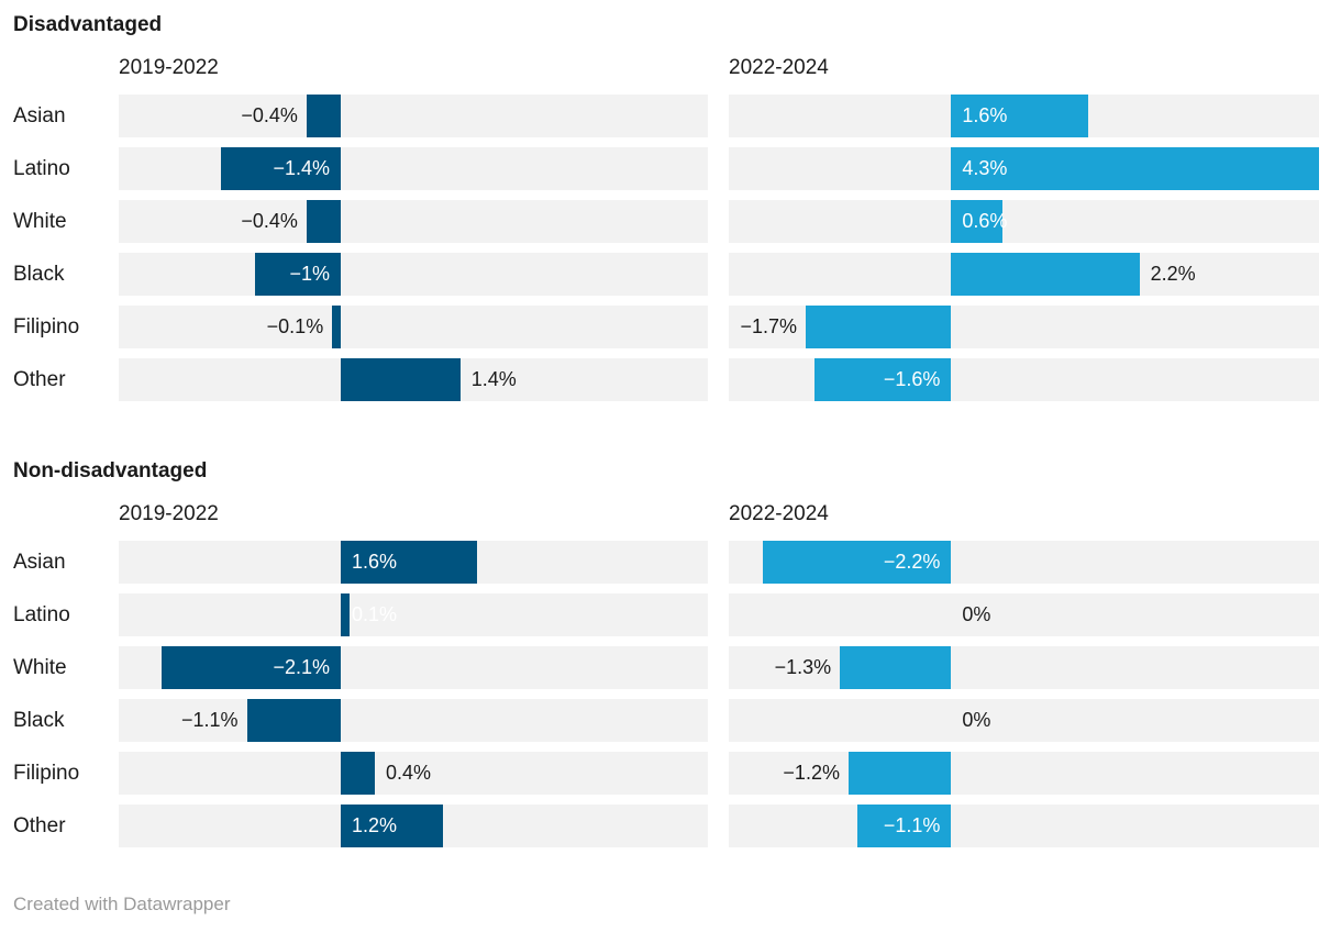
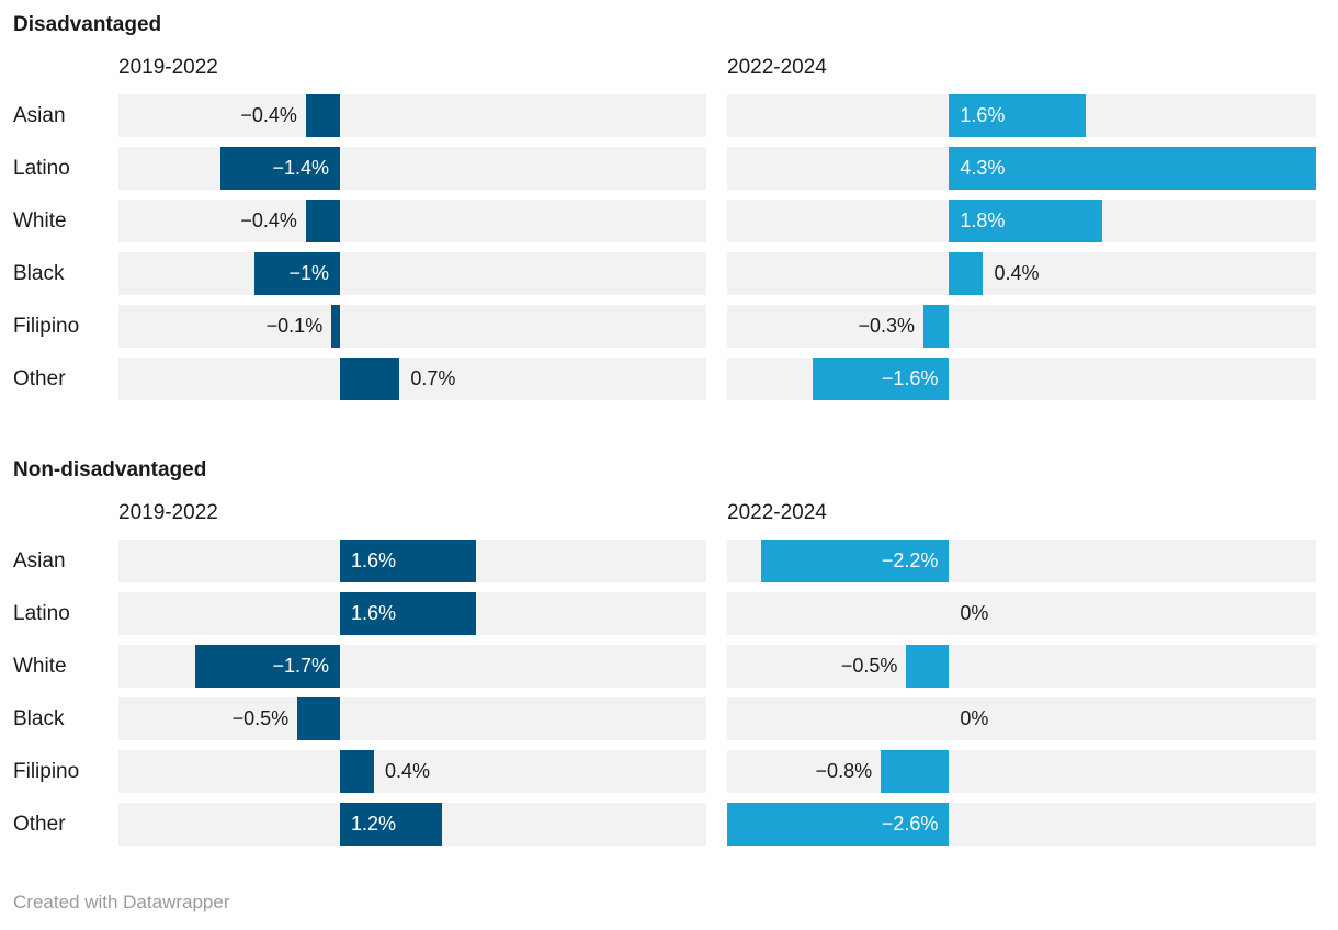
Disadvantaged/2022-2024/White: 0.6% -> 1.8%
Disadvantaged/2022-2024/Black: 2.2% -> 0.4%
Disadvantaged/2022-2024/Filipino: −1.7% -> −0.3%
Disadvantaged/2019-2022/Other: 1.4% -> 0.7%
Non-disadvantaged/2019-2022/Latino: 0.1% -> 1.6%
Non-disadvantaged/2019-2022/White: −2.1% -> −1.7%
Non-disadvantaged/2022-2024/White: −1.3% -> −0.5%
Non-disadvantaged/2019-2022/Black: −1.1% -> −0.5%
Non-disadvantaged/2022-2024/Filipino: −1.2% -> −0.8%
Non-disadvantaged/2022-2024/Other: −1.1% -> −2.6%
